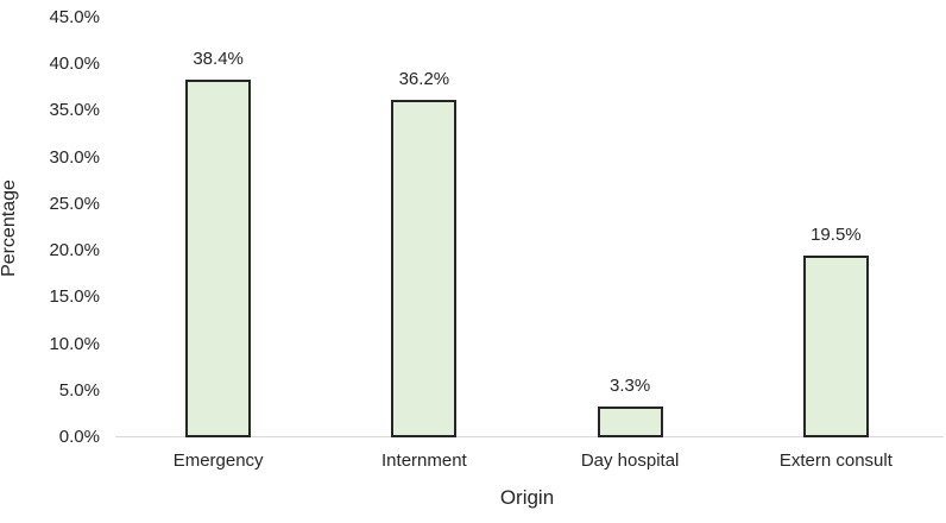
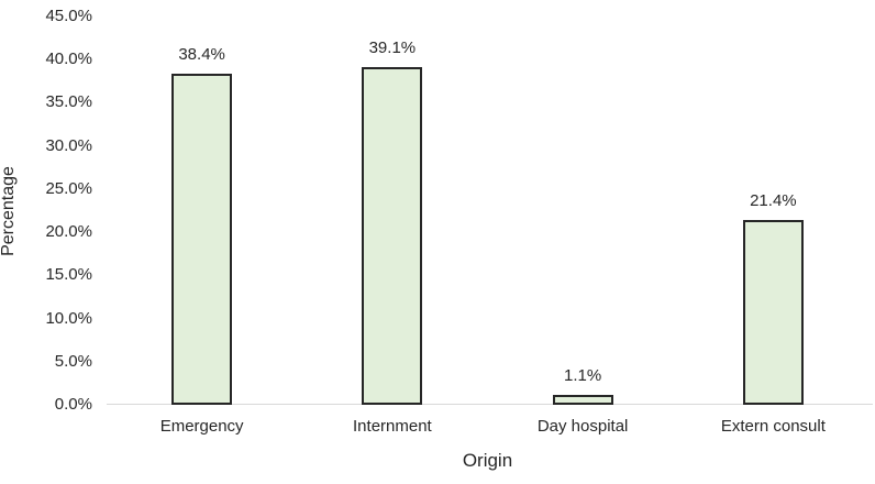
Internment: 36.2% -> 39.1%
Day hospital: 3.3% -> 1.1%
Extern consult: 19.5% -> 21.4%
